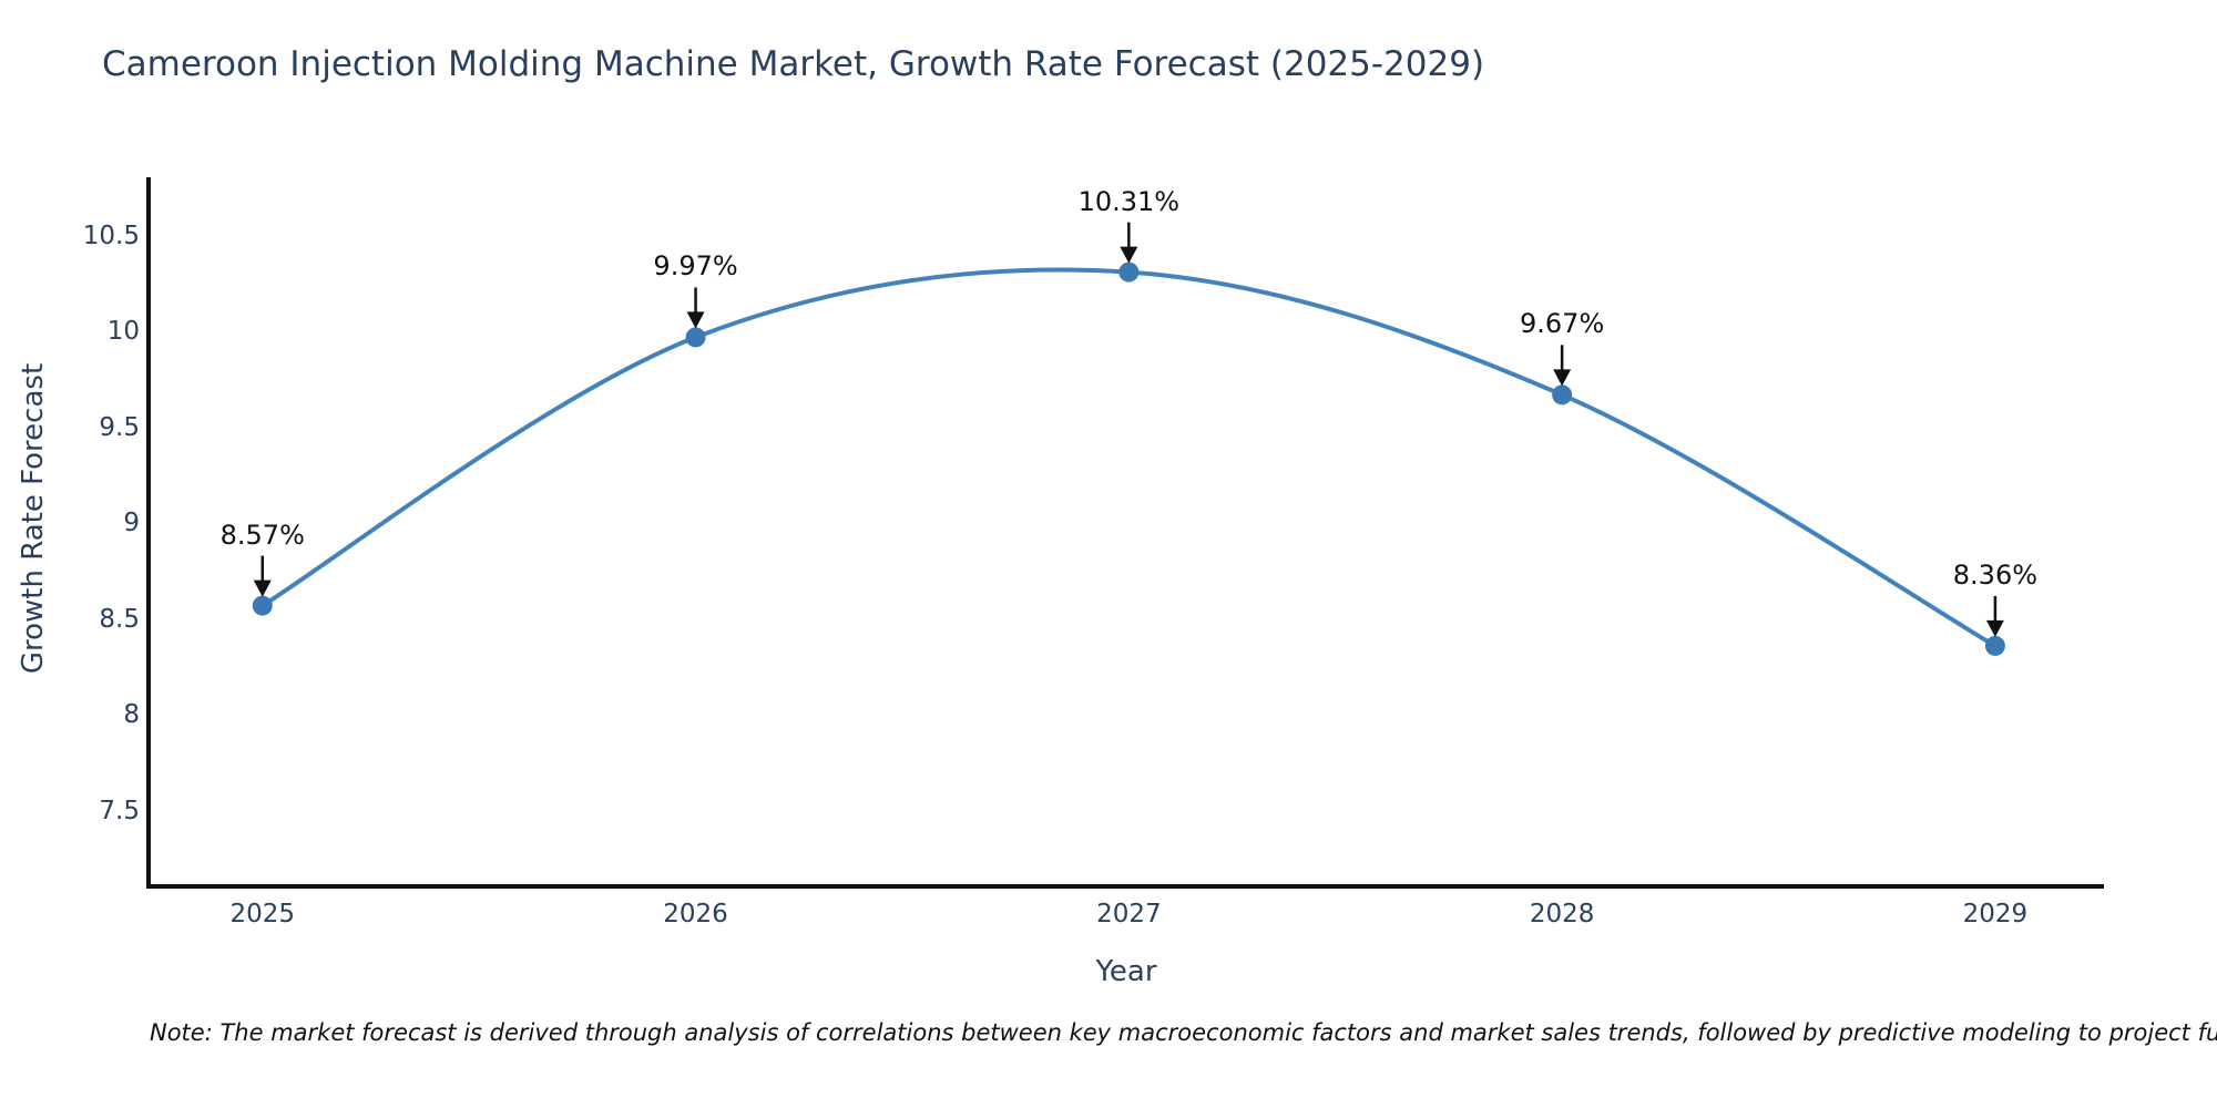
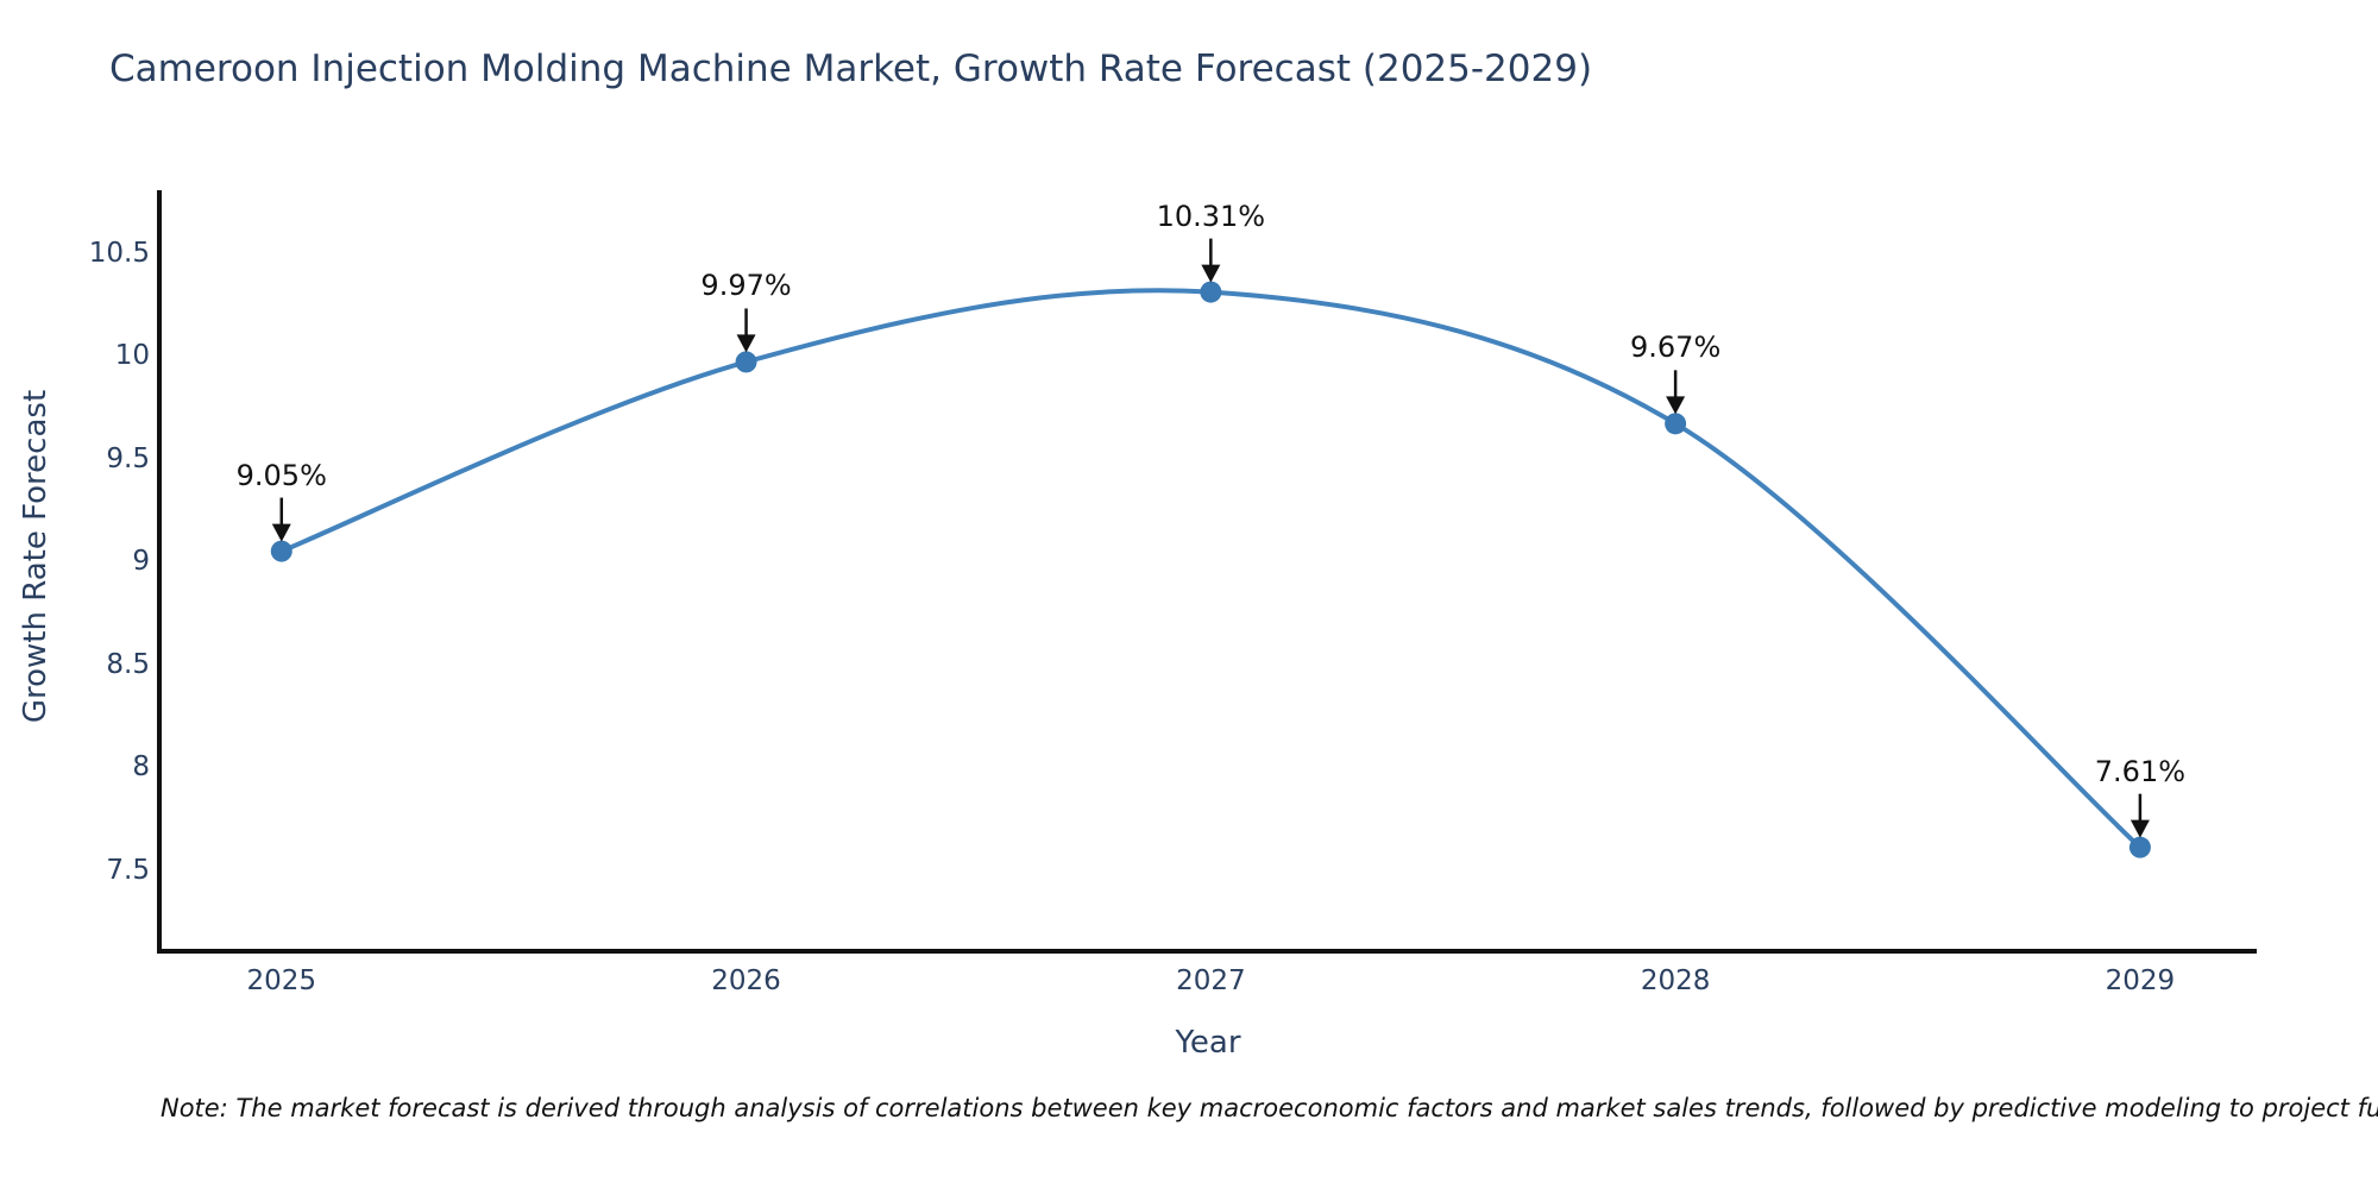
2025: 8.57% -> 9.05%
2029: 8.36% -> 7.61%
